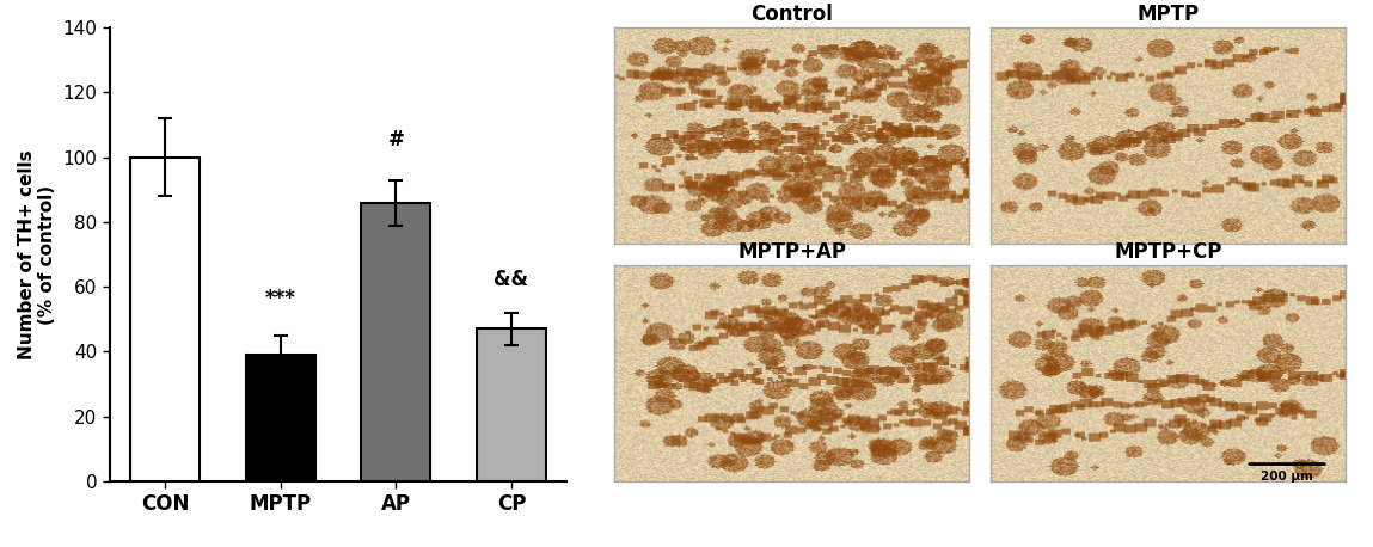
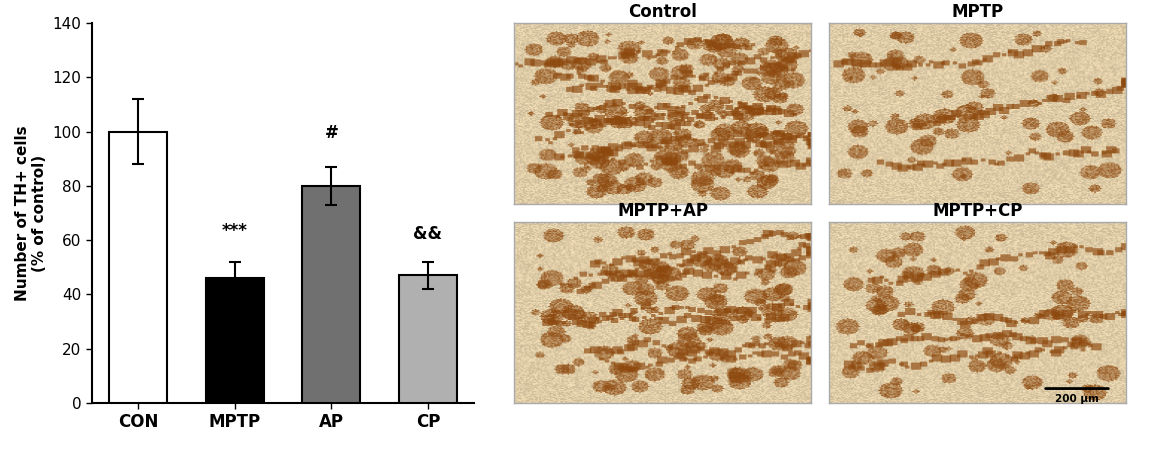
MPTP: 39 -> 46
AP: 86 -> 80
